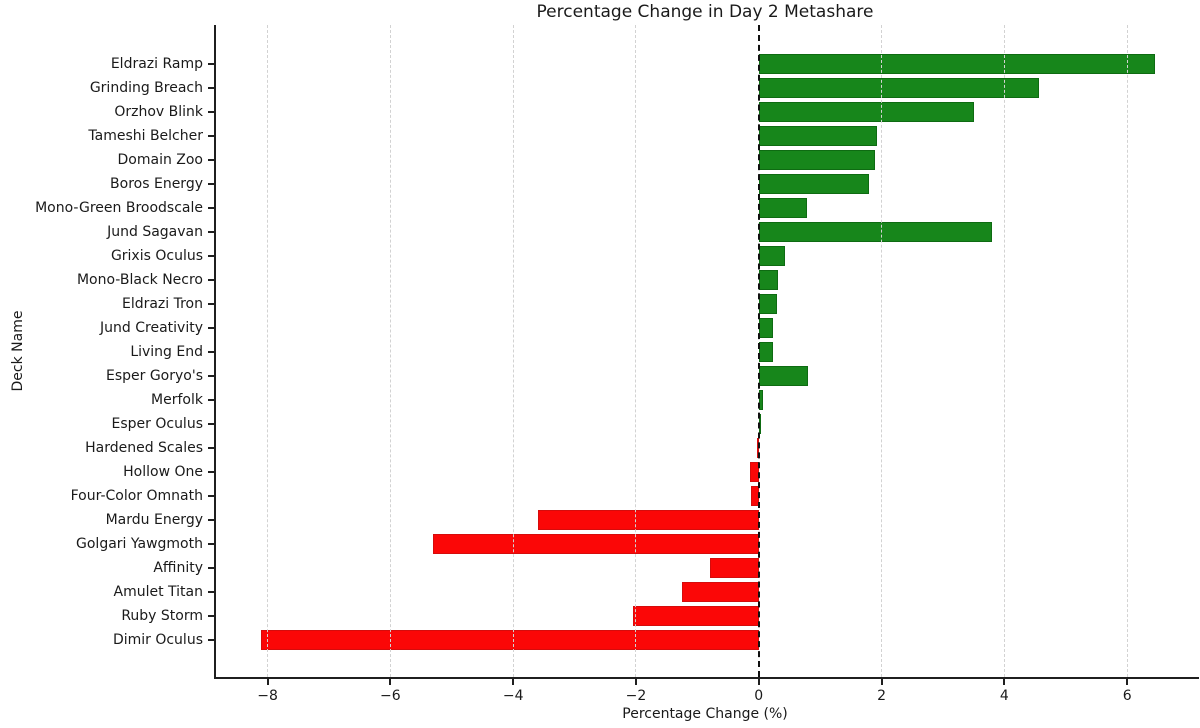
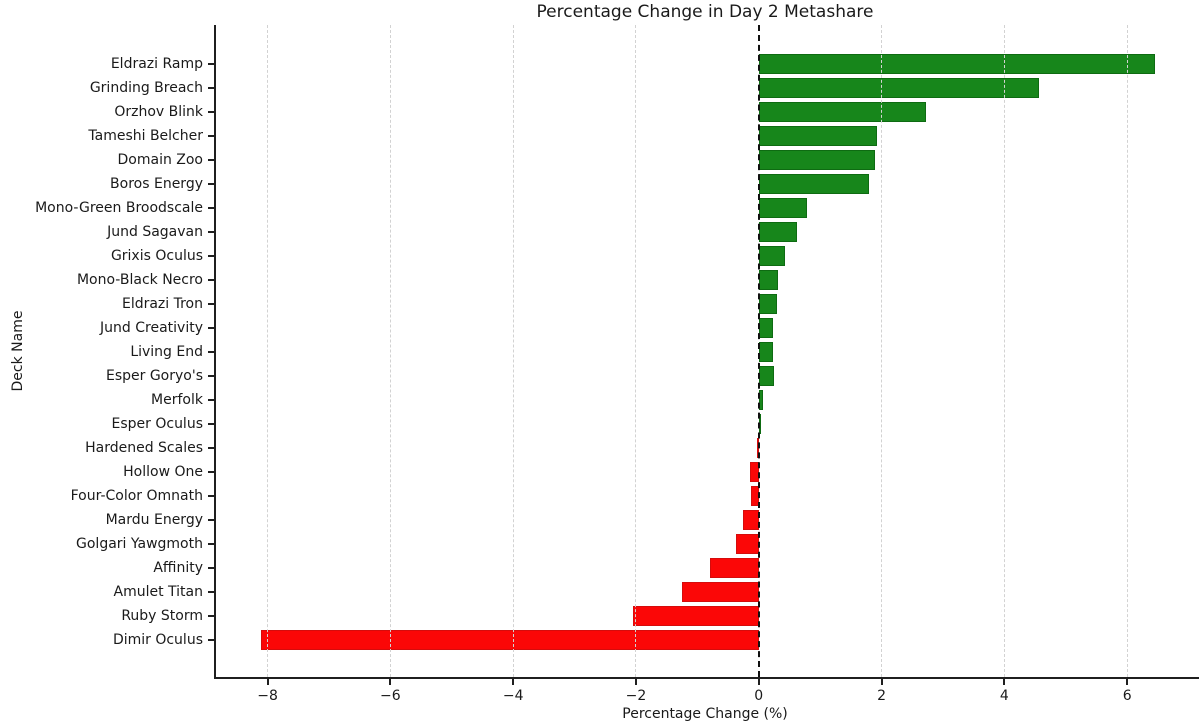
Orzhov Blink: 3.5 -> 2.7
Jund Sagavan: 3.8 -> 0.6
Esper Goryo's: 0.8 -> 0.2
Mardu Energy: -3.6 -> -0.3
Golgari Yawgmoth: -5.3 -> -0.4
